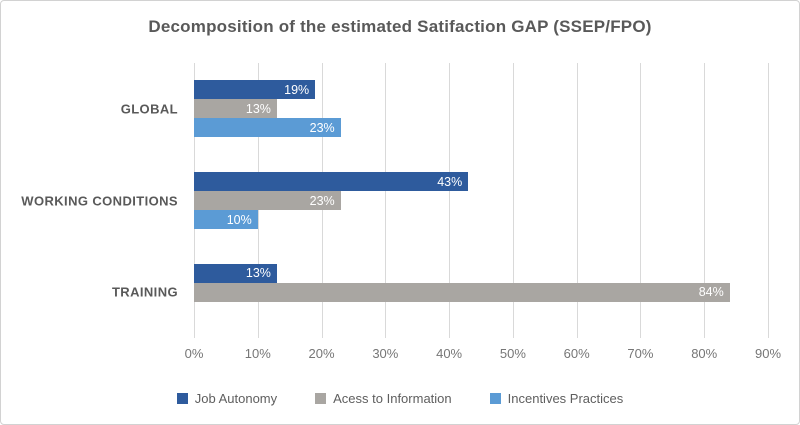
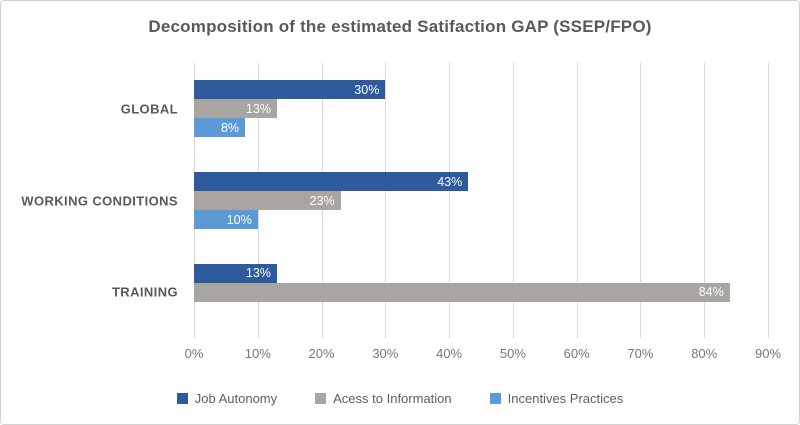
Job Autonomy/GLOBAL: 19% -> 30%
Incentives Practices/GLOBAL: 23% -> 8%
